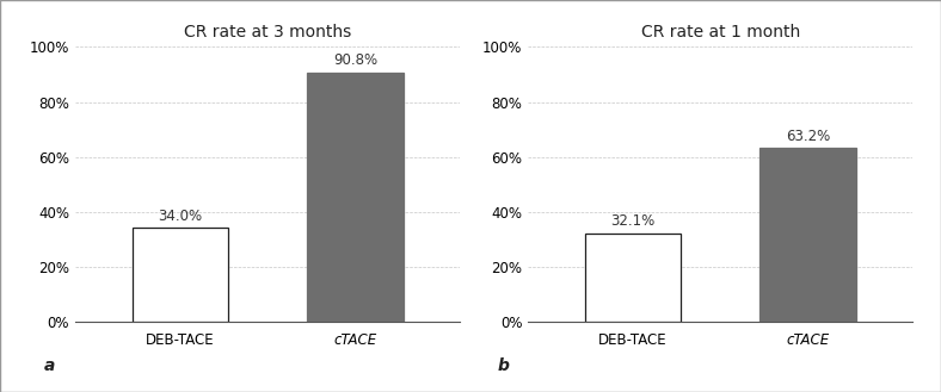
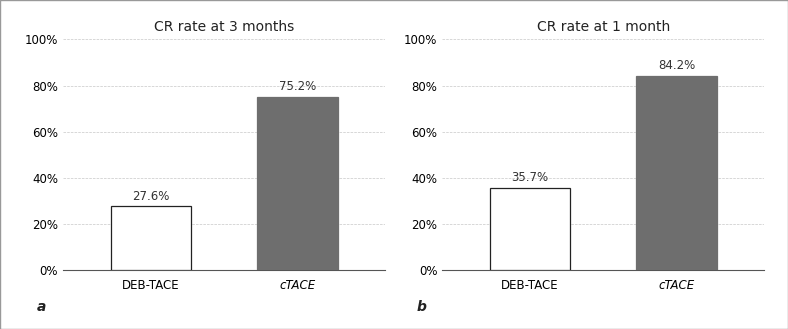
CR rate at 3 months/DEB-TACE: 34.0% -> 27.6%
CR rate at 3 months/cTACE: 90.8% -> 75.2%
CR rate at 1 month/DEB-TACE: 32.1% -> 35.7%
CR rate at 1 month/cTACE: 63.2% -> 84.2%
